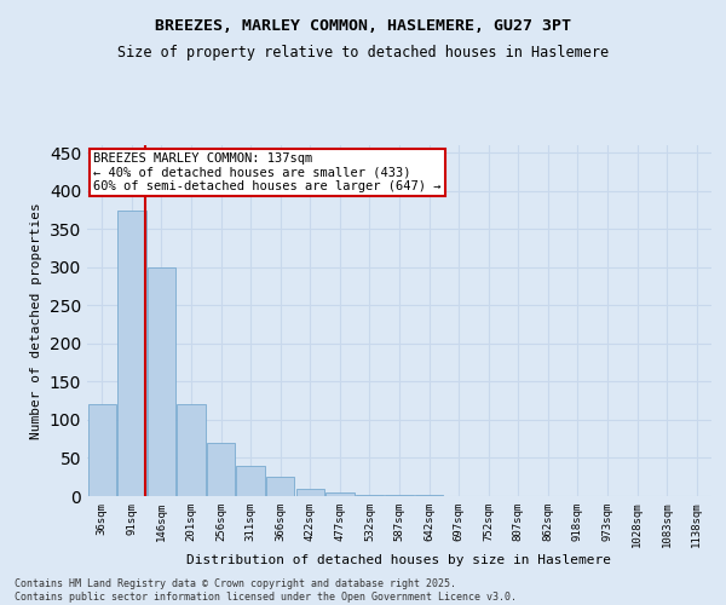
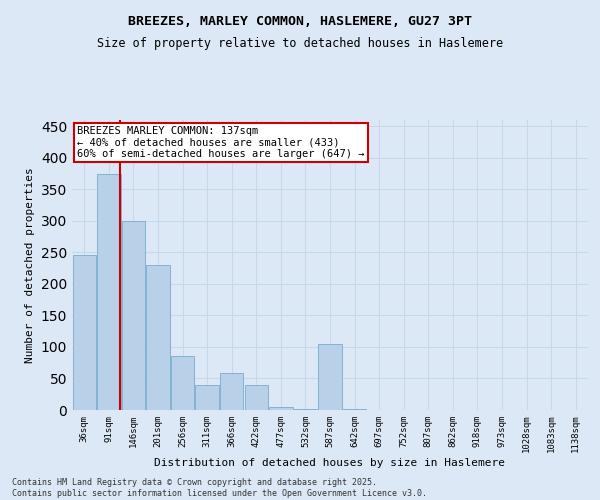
36sqm: 120 -> 246
201sqm: 120 -> 230
256sqm: 70 -> 86
366sqm: 25 -> 58
422sqm: 10 -> 40
587sqm: 1 -> 104
